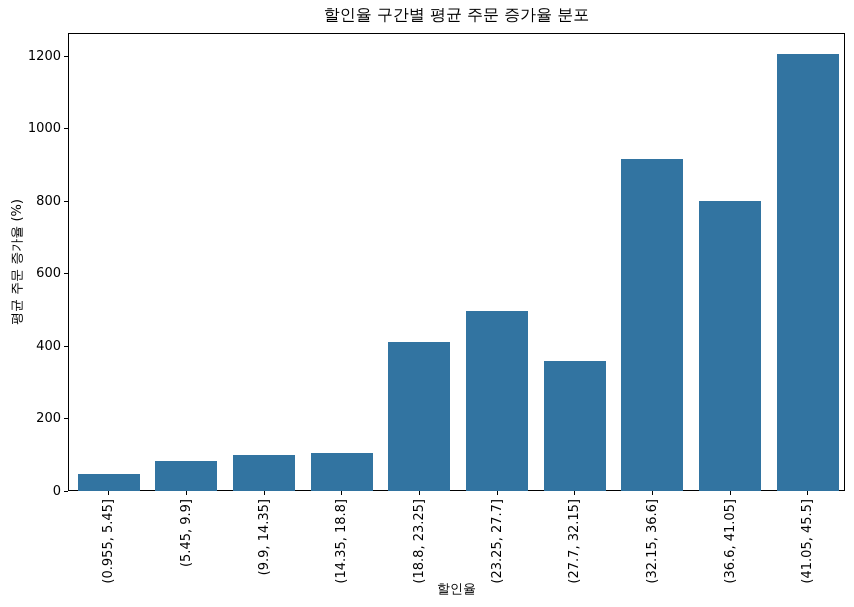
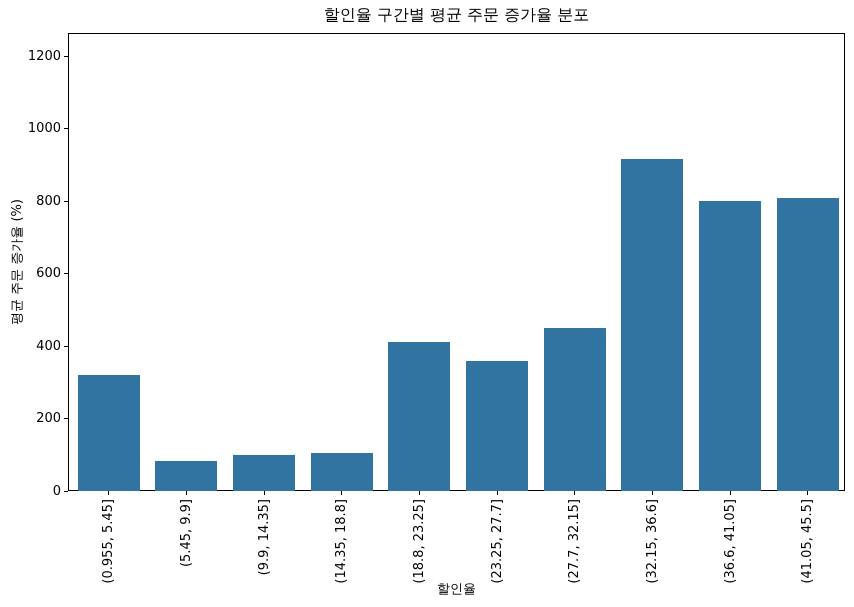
(0.955, 5.45]: 50 -> 320
(23.25, 27.7]: 500 -> 360
(27.7, 32.15]: 360 -> 450
(41.05, 45.5]: 1210 -> 810
